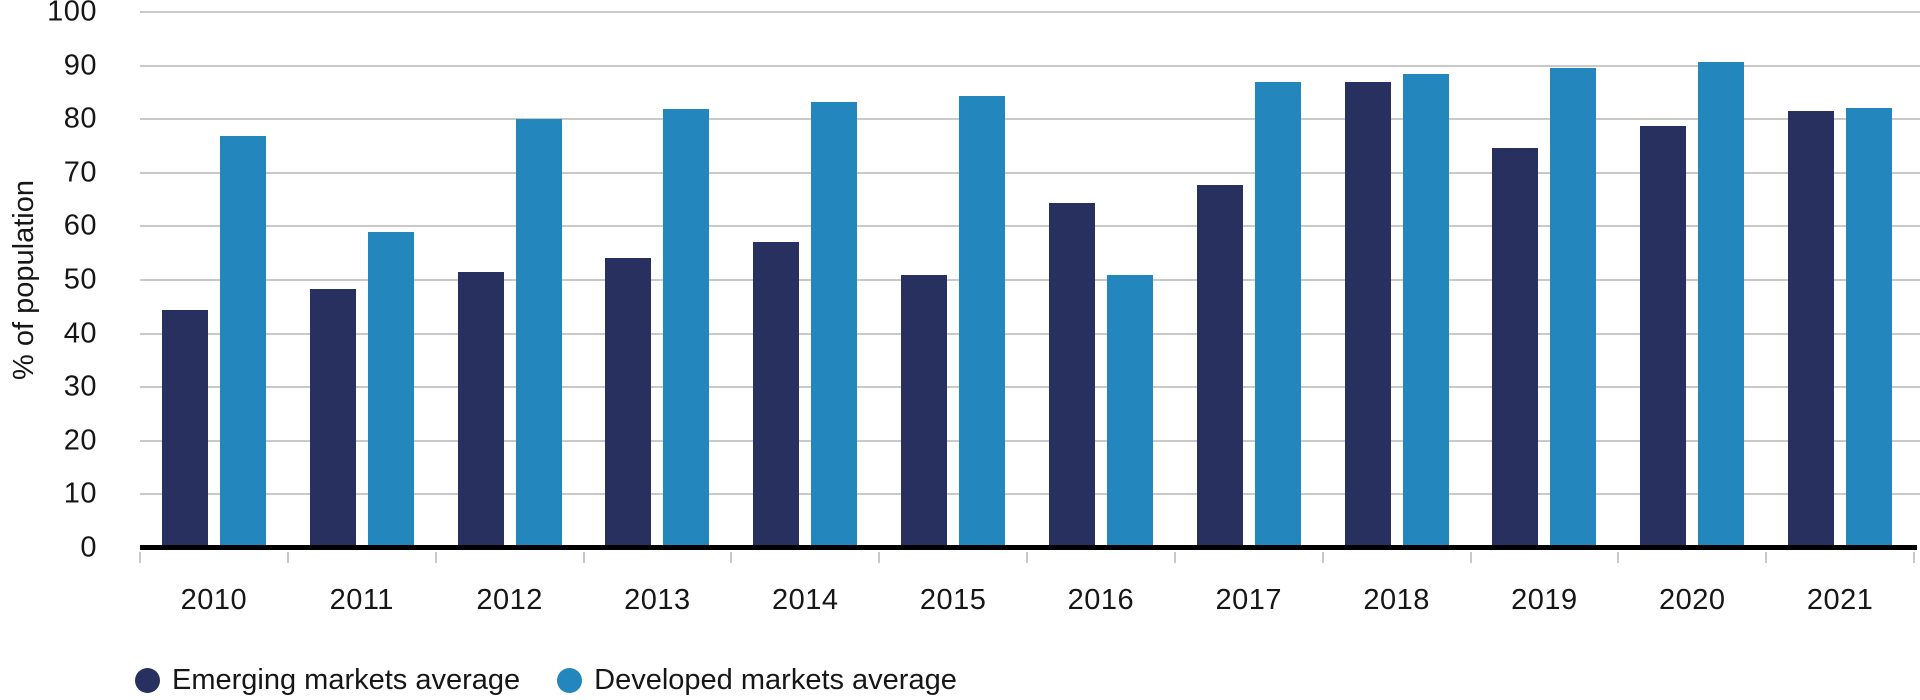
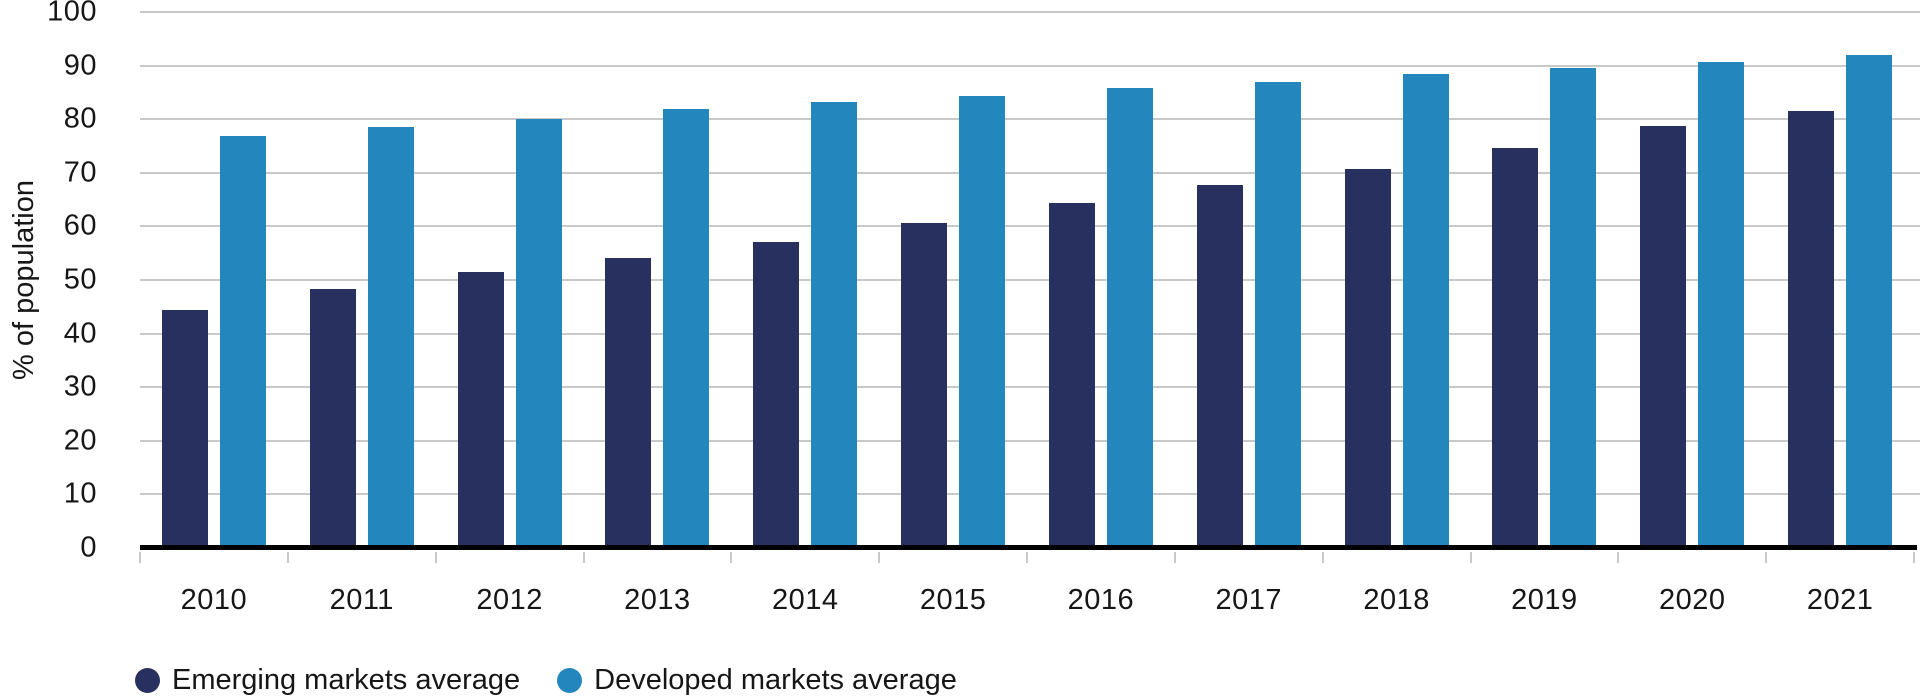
Developed markets average/2011: 59 -> 78
Emerging markets average/2015: 51 -> 61
Developed markets average/2016: 51 -> 86
Emerging markets average/2018: 87 -> 71
Developed markets average/2021: 82 -> 92
